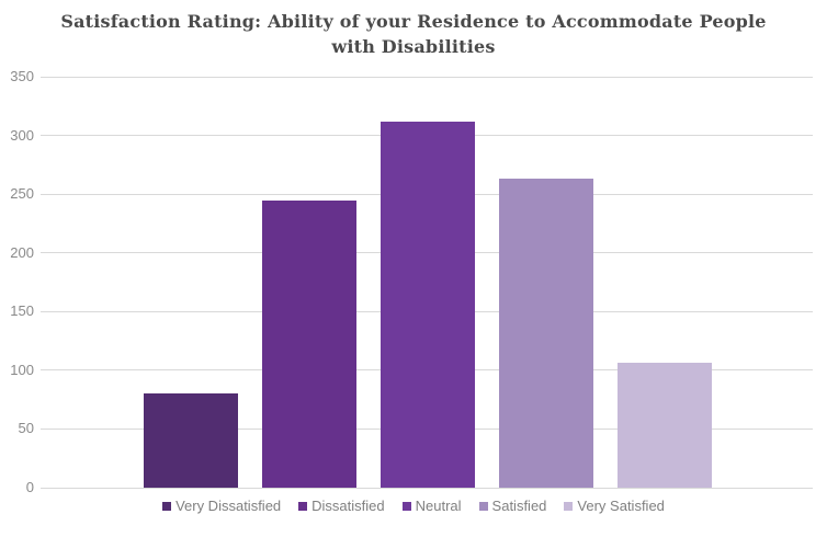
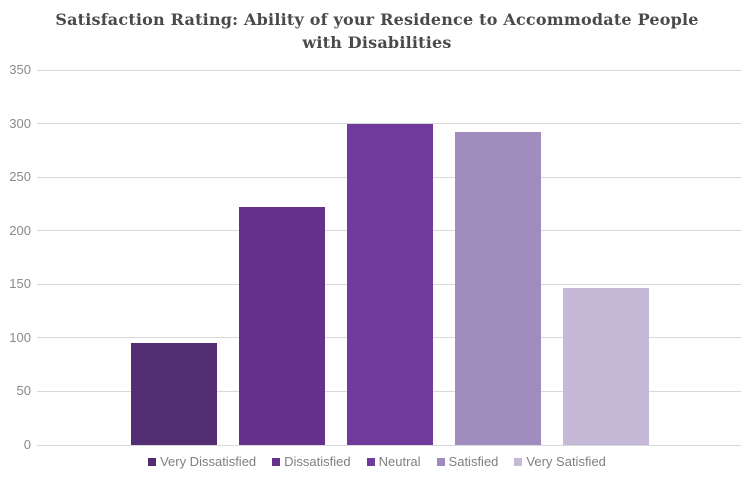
Very Dissatisfied: 80 -> 95
Dissatisfied: 245 -> 222
Neutral: 312 -> 300
Satisfied: 263 -> 292
Very Satisfied: 106 -> 147
